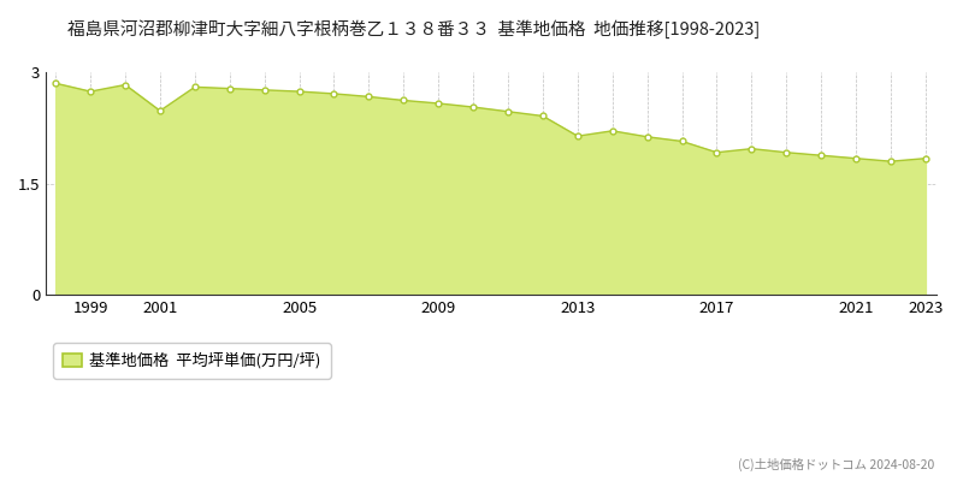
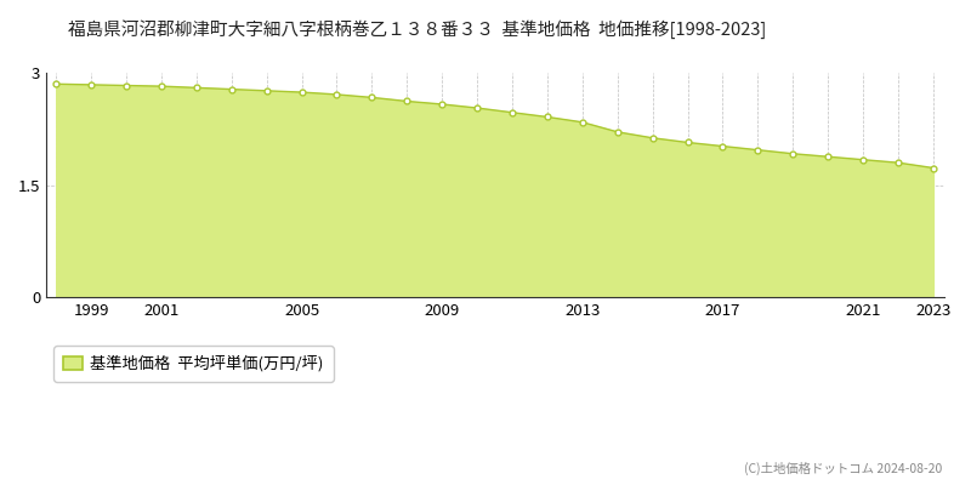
1999: 2.74 -> 2.84
2001: 2.48 -> 2.82
2013: 2.14 -> 2.34
2017: 1.92 -> 2.02
2023: 1.84 -> 1.73
